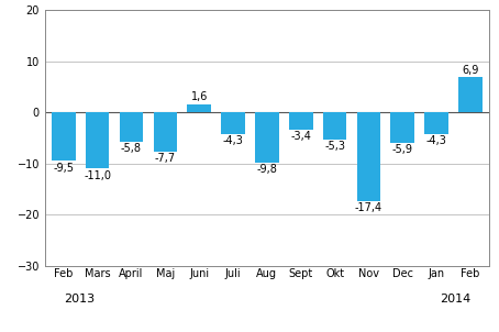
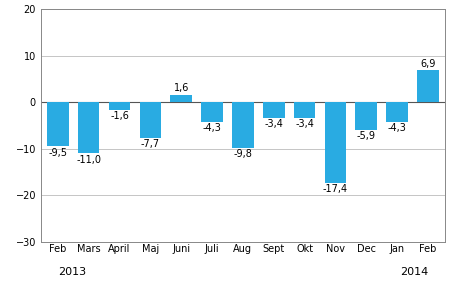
April: -5,8 -> -1,6
Okt: -5,3 -> -3,4
